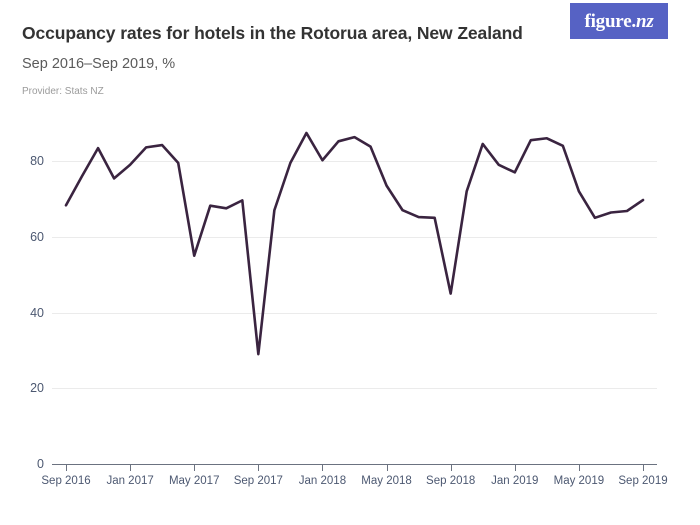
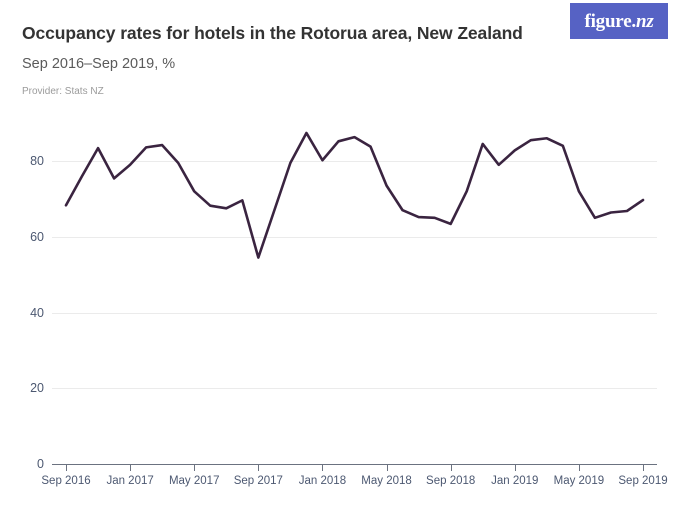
May 2017: 55 -> 72
Sep 2017: 29 -> 54
Sep 2018: 45 -> 63
Jan 2019: 77 -> 83
